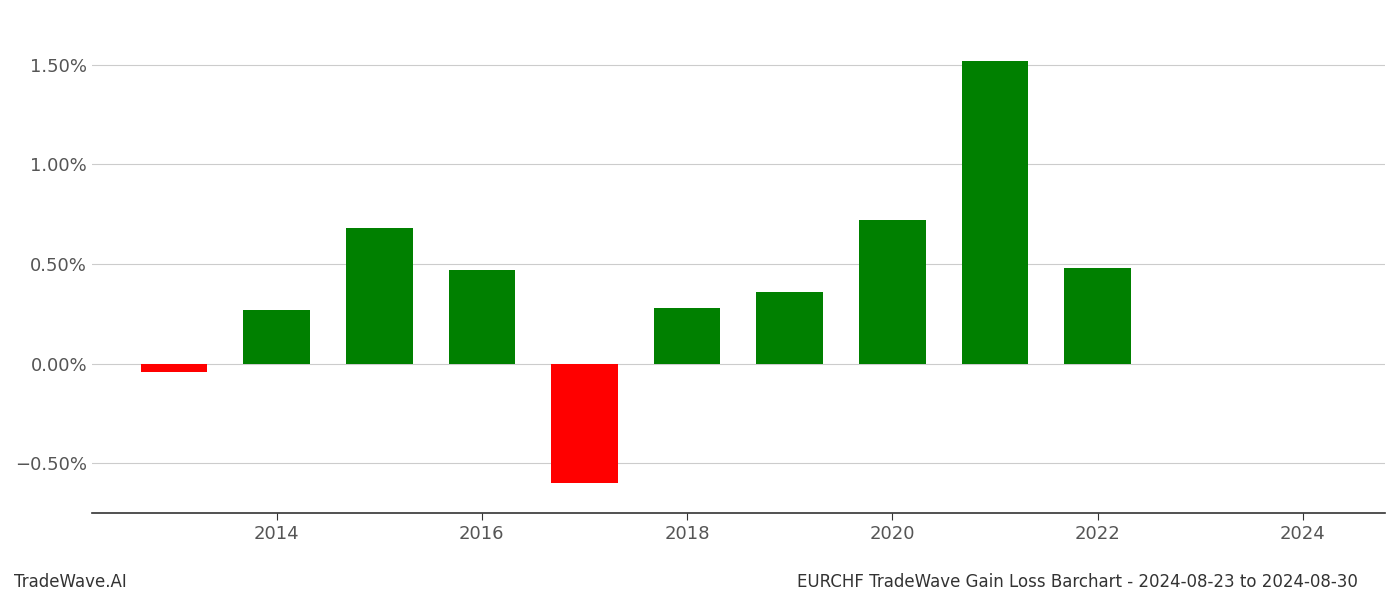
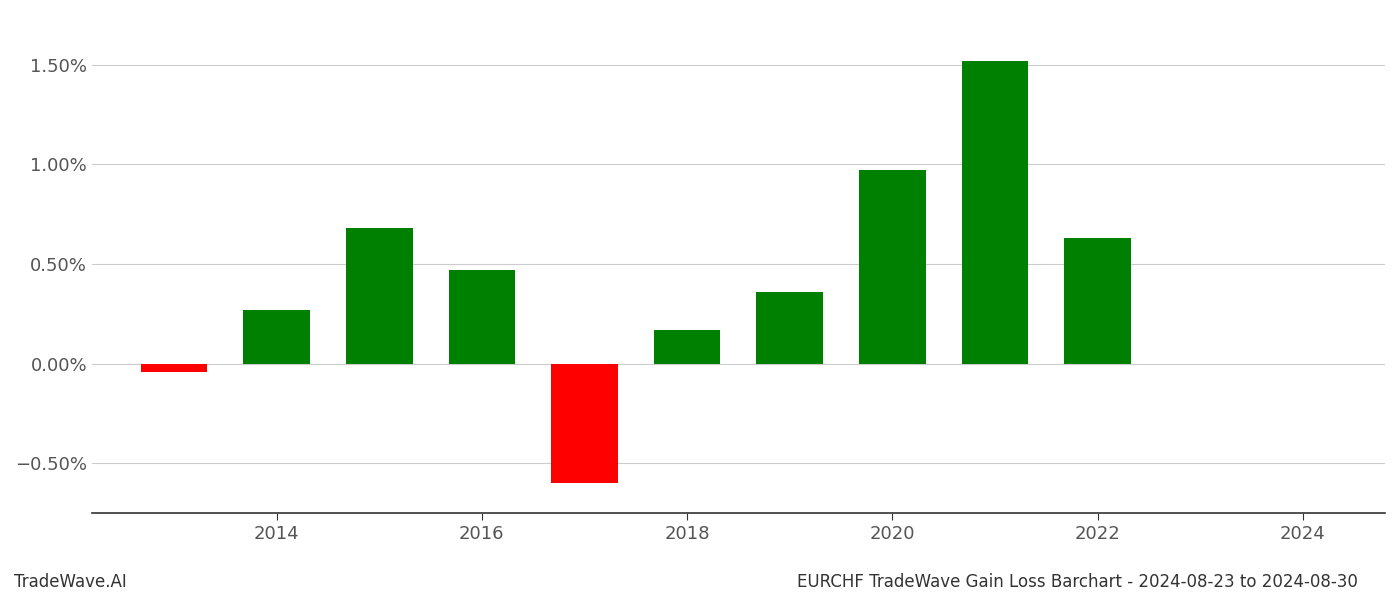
2018: 0.28% -> 0.17%
2020: 0.72% -> 0.97%
2022: 0.48% -> 0.63%
